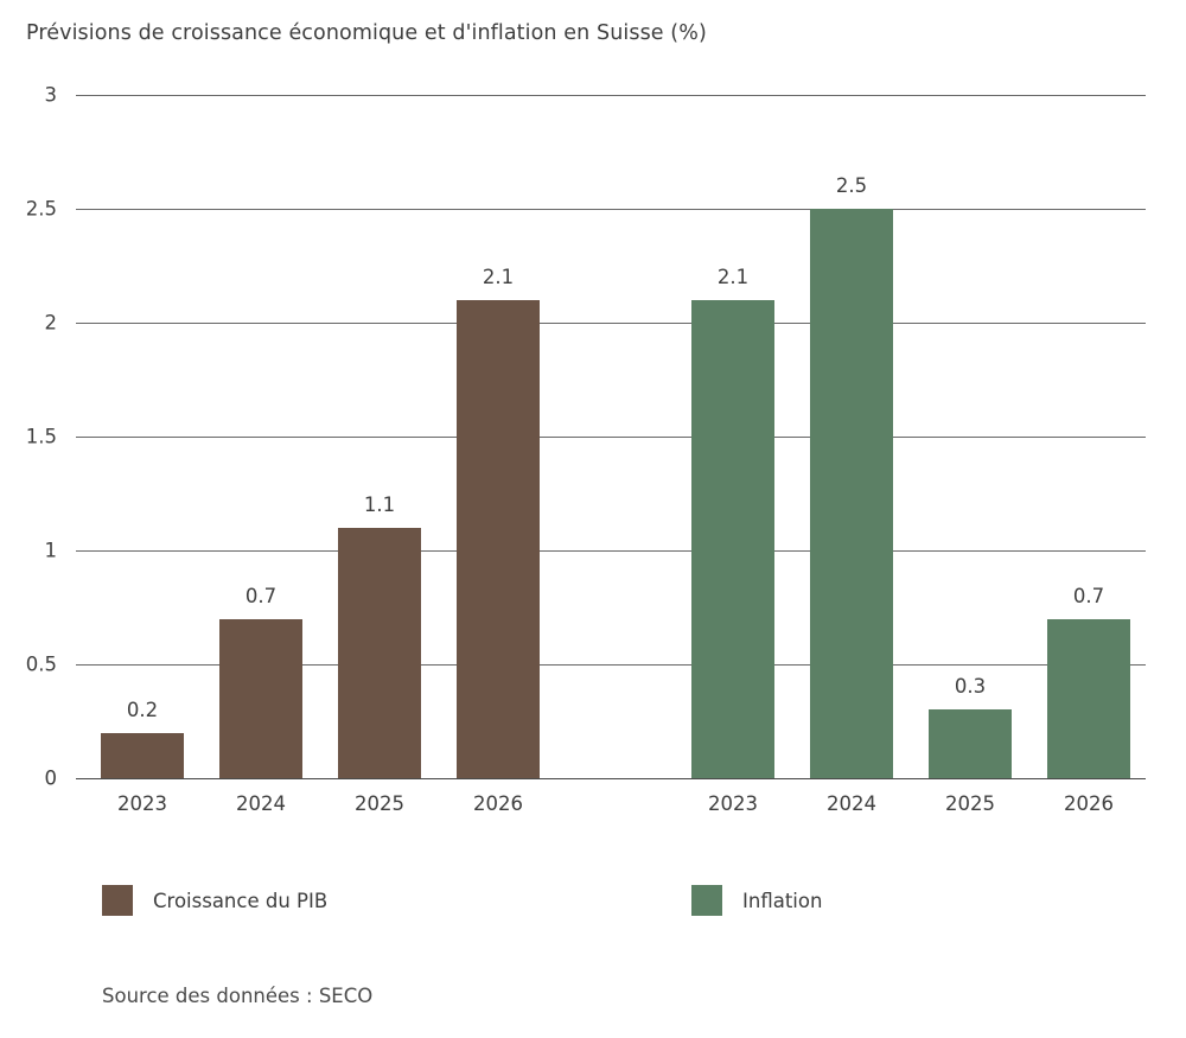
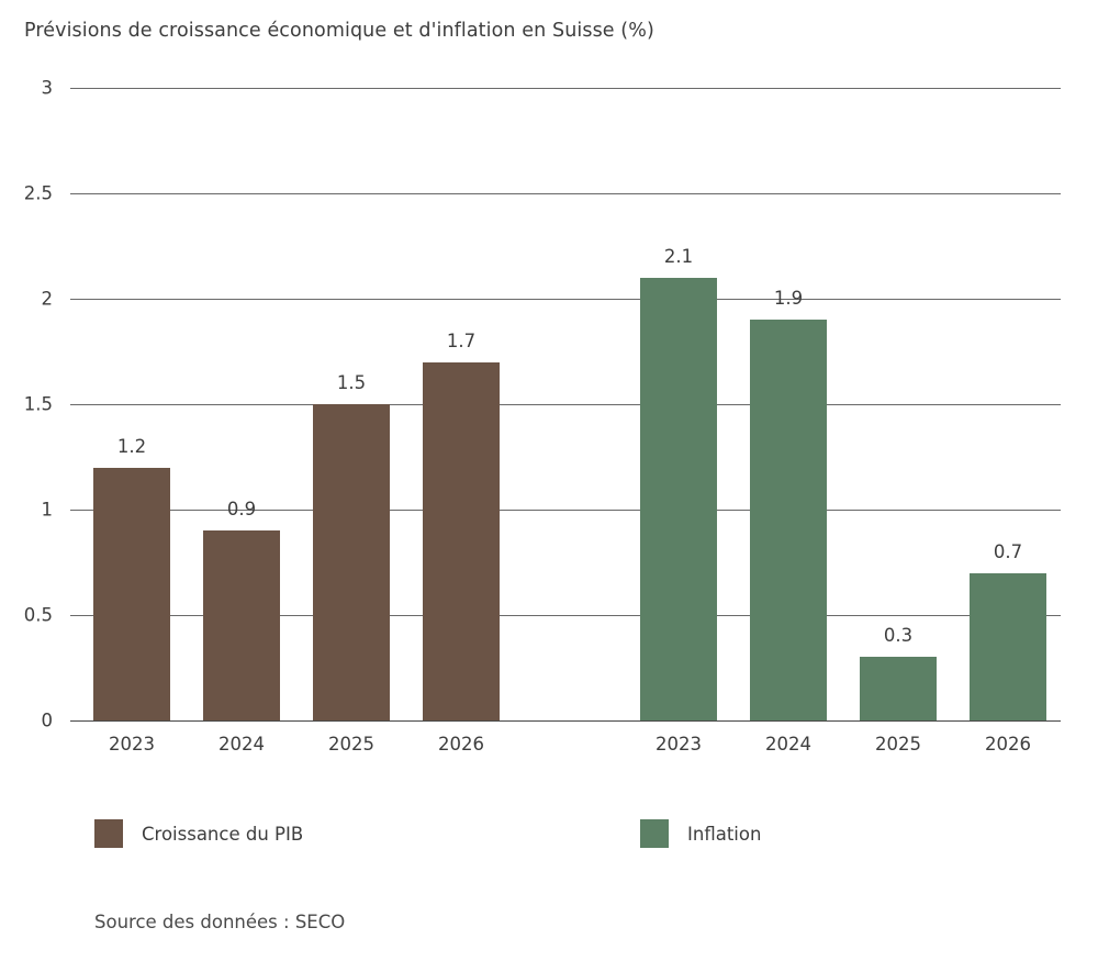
Croissance du PIB/2023: 0.2 -> 1.2
Croissance du PIB/2024: 0.7 -> 0.9
Inflation/2024: 2.5 -> 1.9
Croissance du PIB/2025: 1.1 -> 1.5
Croissance du PIB/2026: 2.1 -> 1.7
